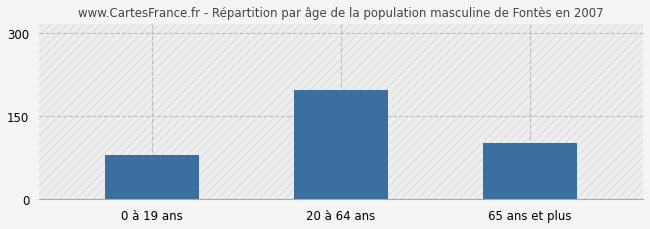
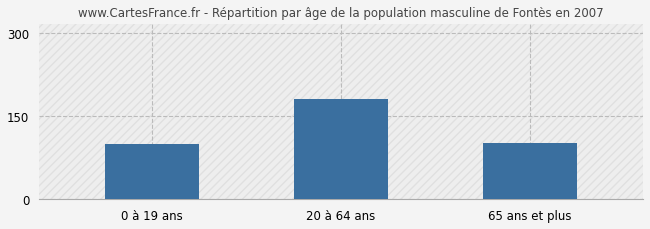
0 à 19 ans: 80 -> 100
20 à 64 ans: 196 -> 180
